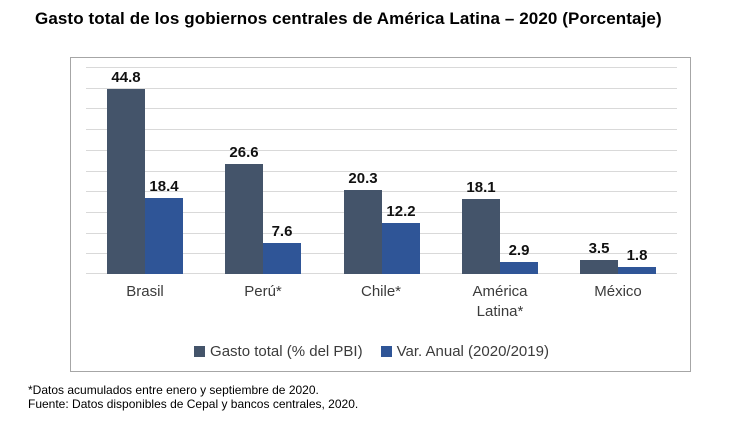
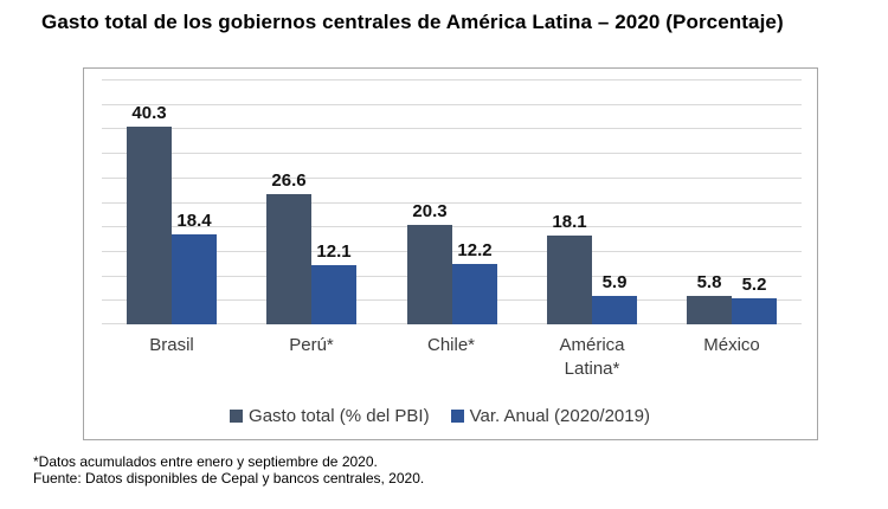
Gasto total (% del PBI)/Brasil: 44.8 -> 40.3
Var. Anual (2020/2019)/Perú*: 7.6 -> 12.1
Var. Anual (2020/2019)/América Latina*: 2.9 -> 5.9
Gasto total (% del PBI)/México: 3.5 -> 5.8
Var. Anual (2020/2019)/México: 1.8 -> 5.2
